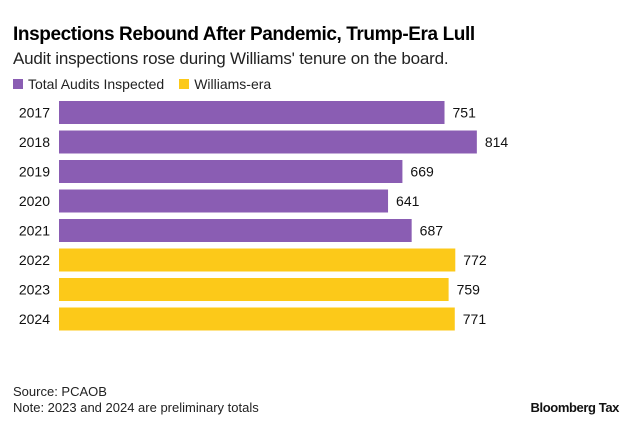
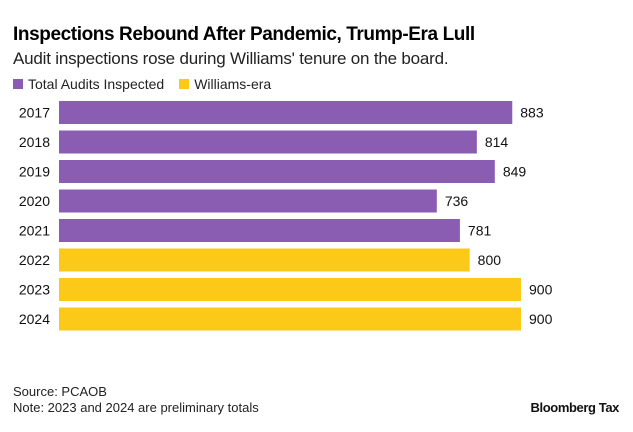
2017: 751 -> 883
2019: 669 -> 849
2020: 641 -> 736
2021: 687 -> 781
2022: 772 -> 800
2023: 759 -> 900
2024: 771 -> 900
